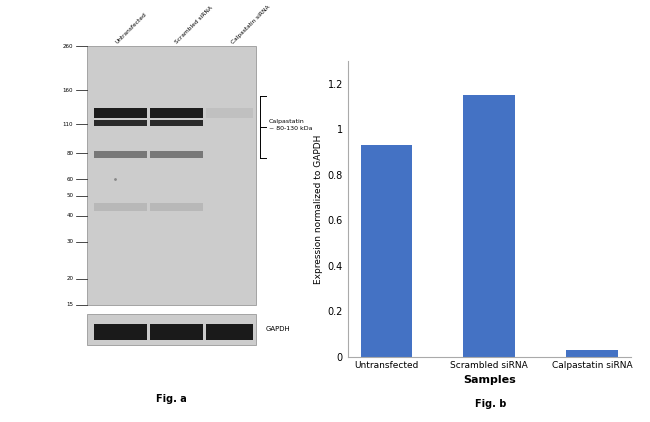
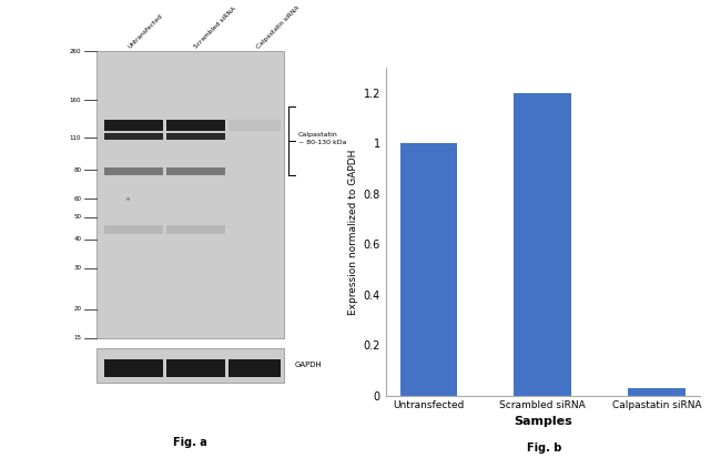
Untransfected: 0.93 -> 1.00
Scrambled siRNA: 1.15 -> 1.20
